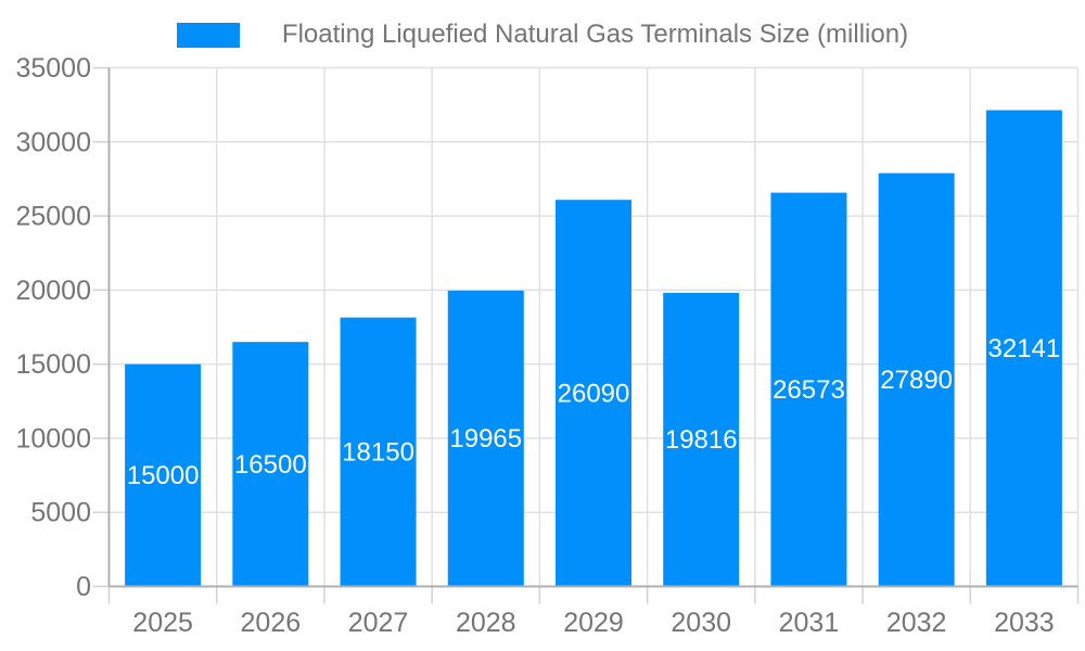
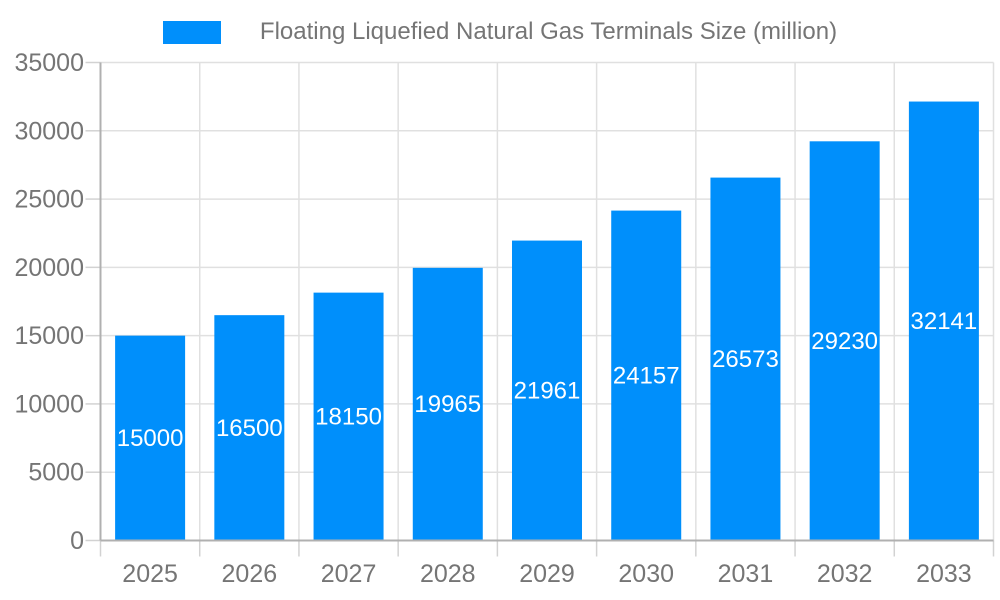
2029: 26090 -> 21961
2030: 19816 -> 24157
2032: 27890 -> 29230
